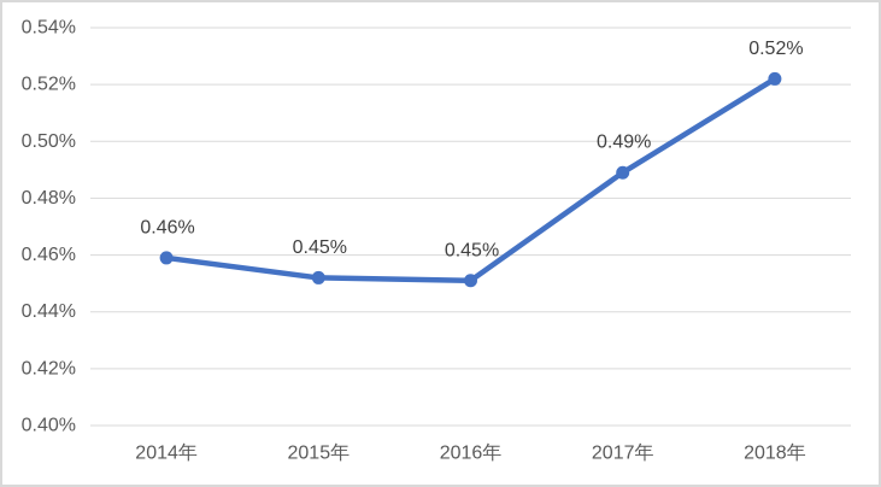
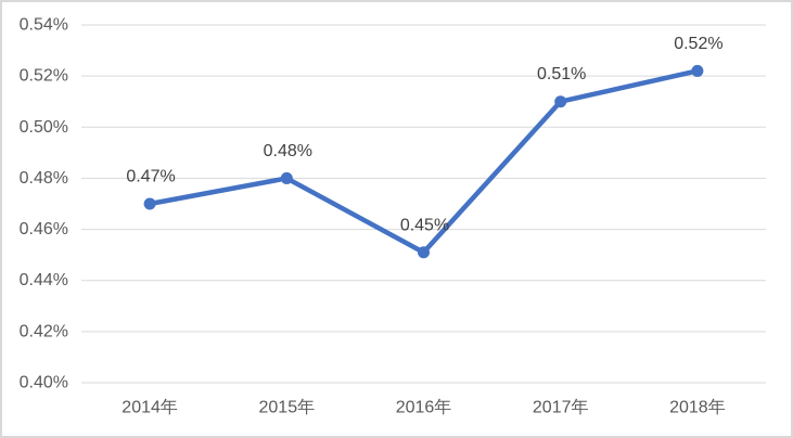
2014年: 0.46% -> 0.47%
2015年: 0.45% -> 0.48%
2017年: 0.49% -> 0.51%
